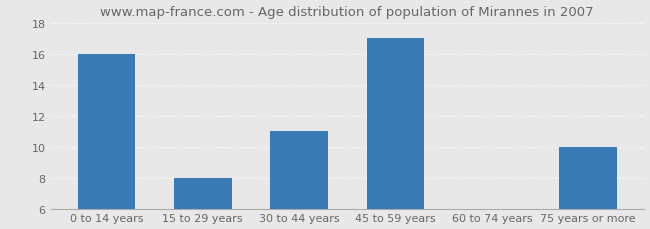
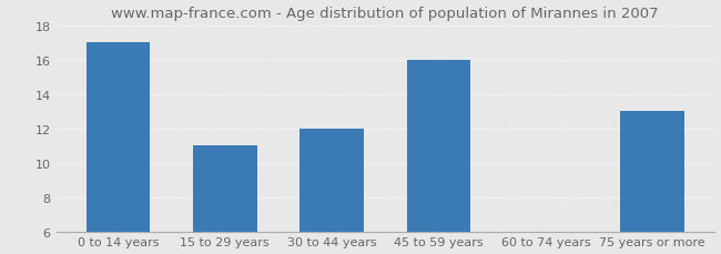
0 to 14 years: 16.0 -> 17.0
15 to 29 years: 8.0 -> 11.0
30 to 44 years: 11.0 -> 12.0
45 to 59 years: 17.0 -> 16.0
75 years or more: 10.0 -> 13.0
